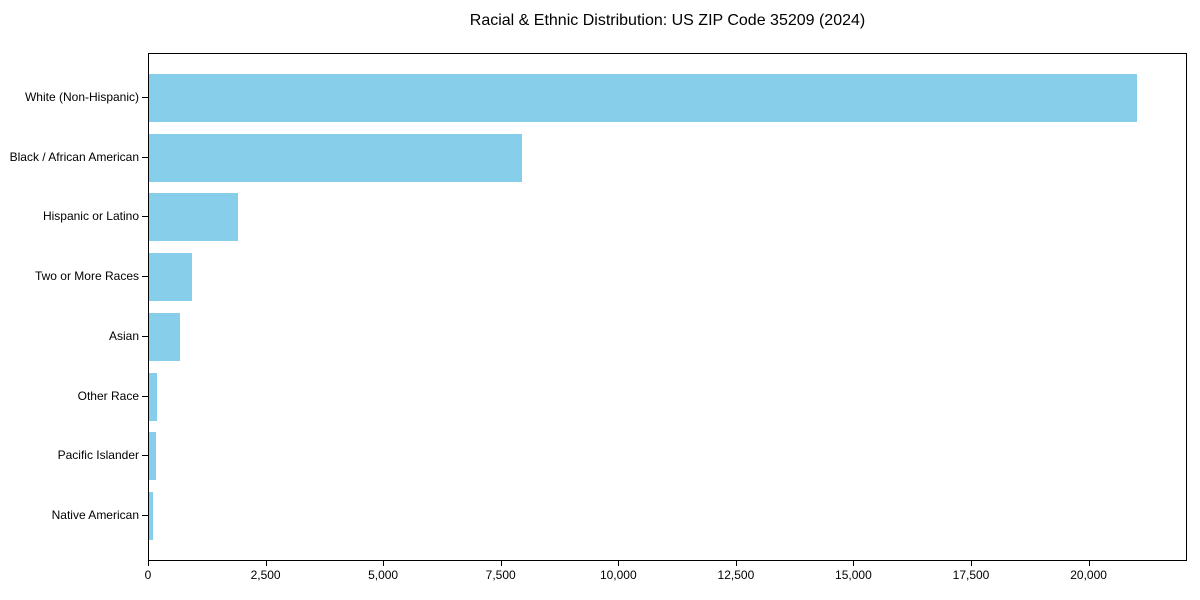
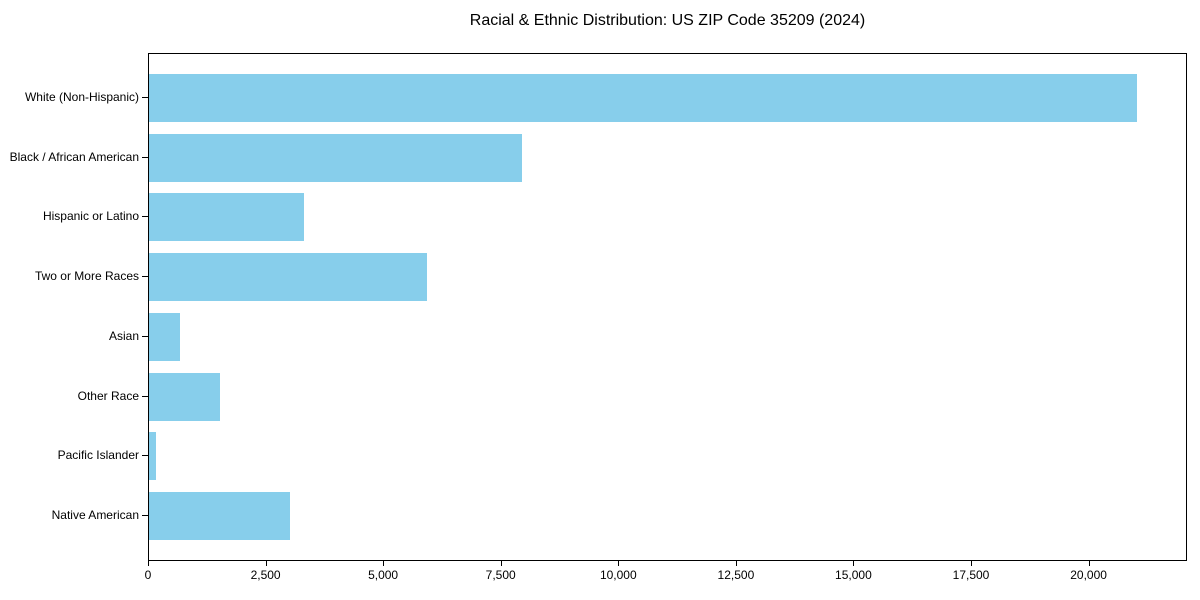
Hispanic or Latino: 1900 -> 3300
Two or More Races: 900 -> 5900
Other Race: 200 -> 1500
Native American: 100 -> 3000
